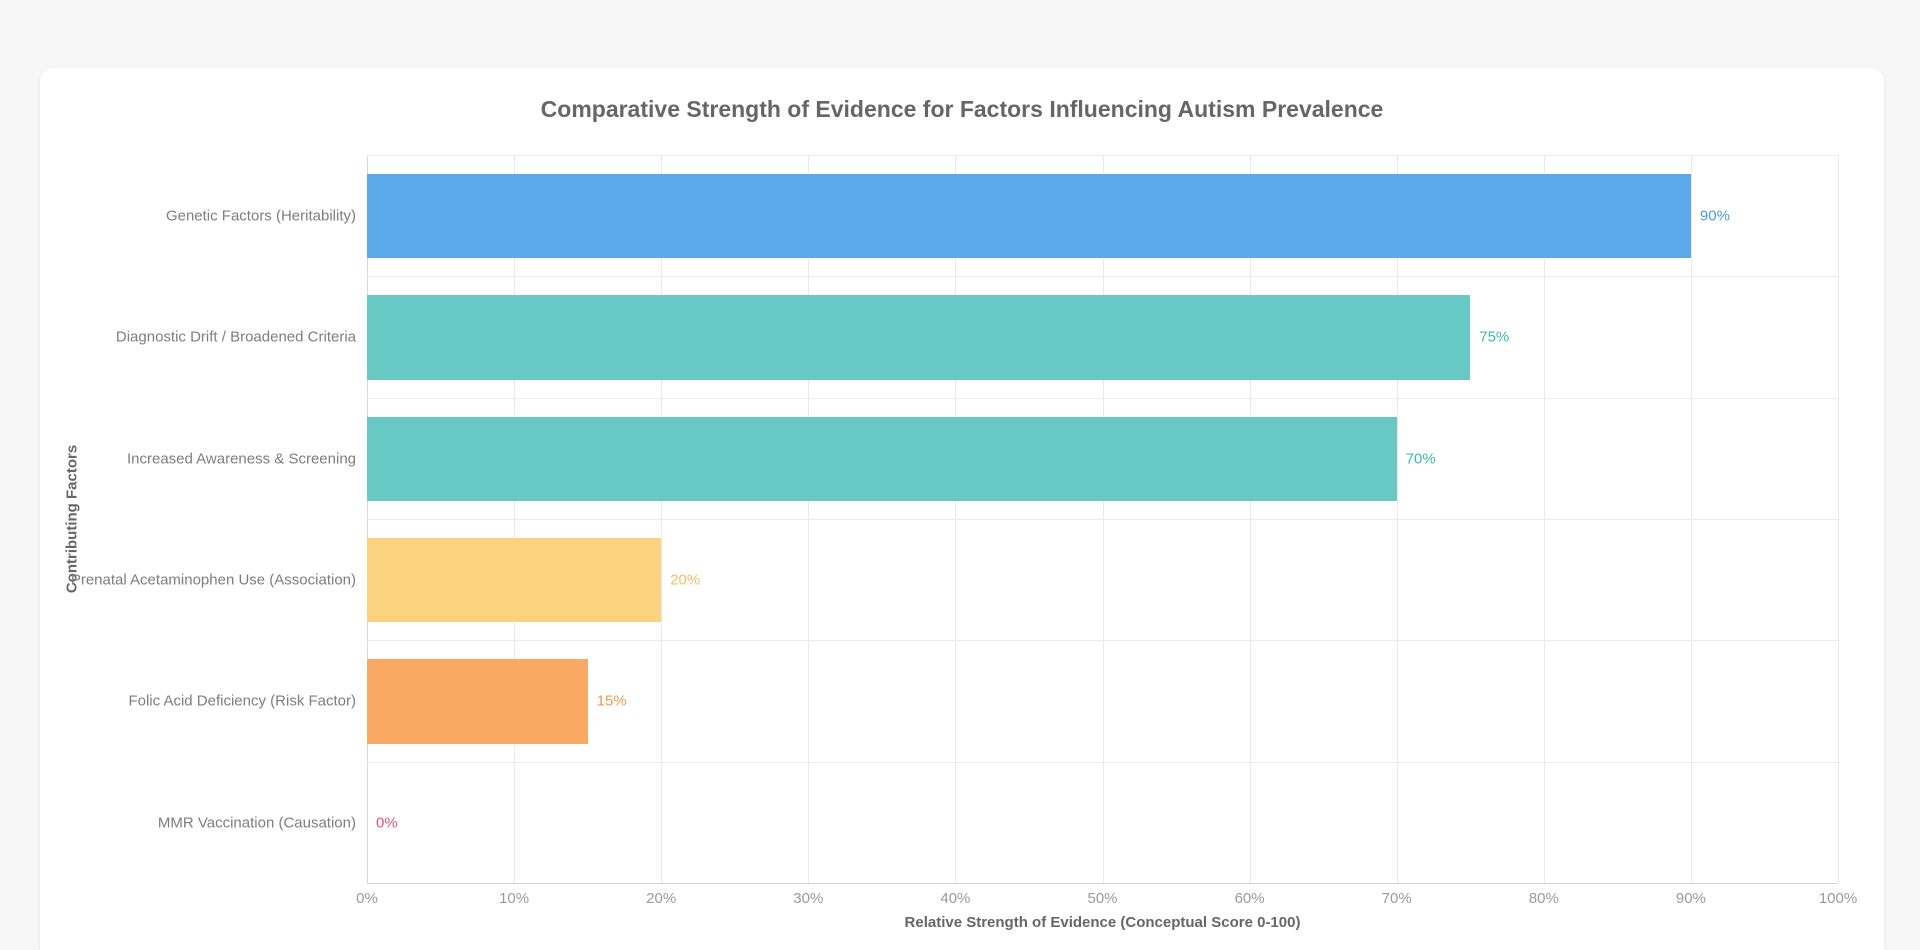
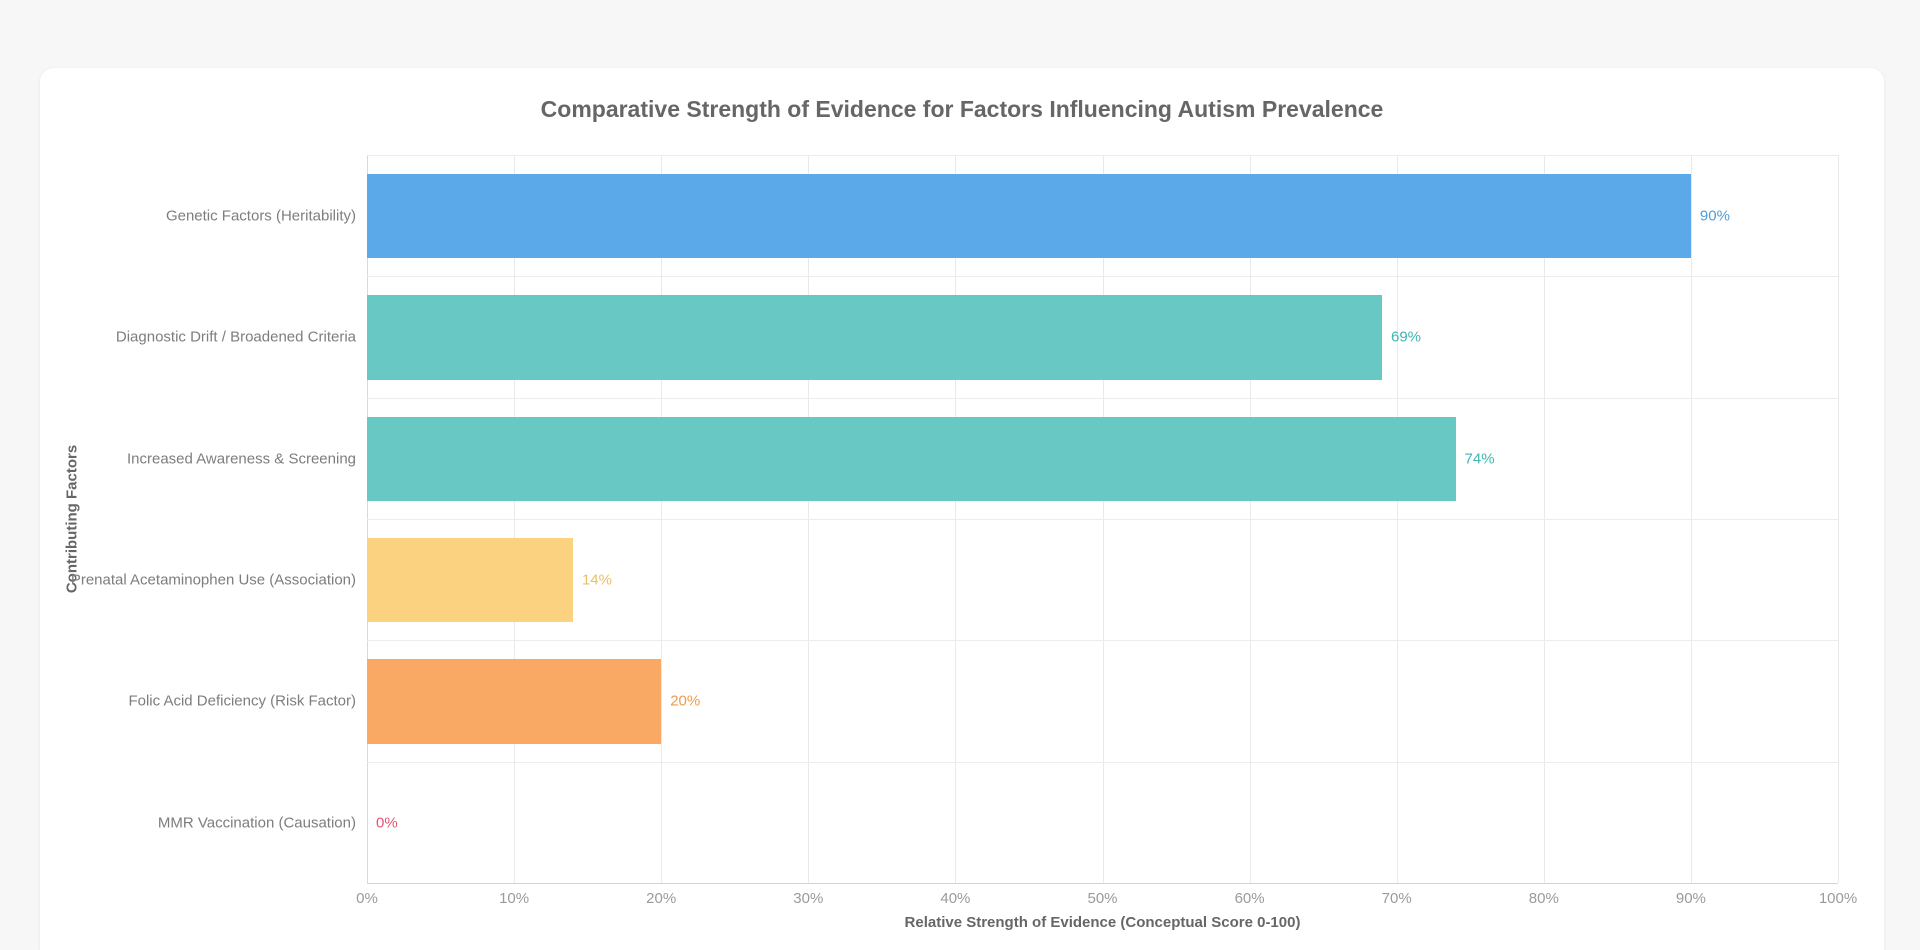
Diagnostic Drift / Broadened Criteria: 75% -> 69%
Increased Awareness & Screening: 70% -> 74%
Prenatal Acetaminophen Use (Association): 20% -> 14%
Folic Acid Deficiency (Risk Factor): 15% -> 20%
